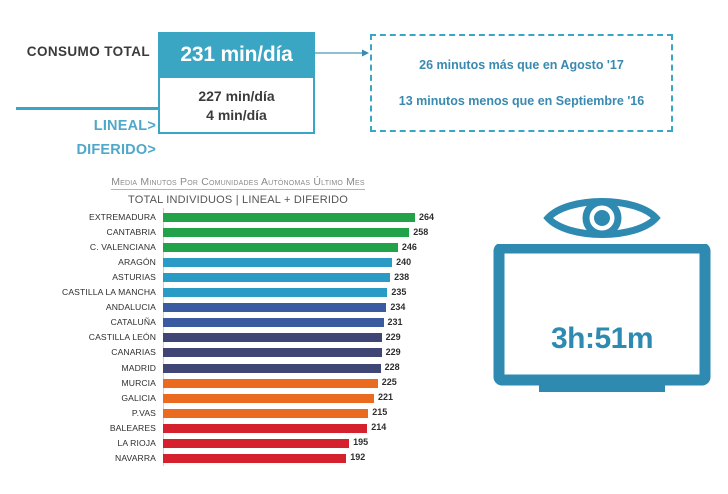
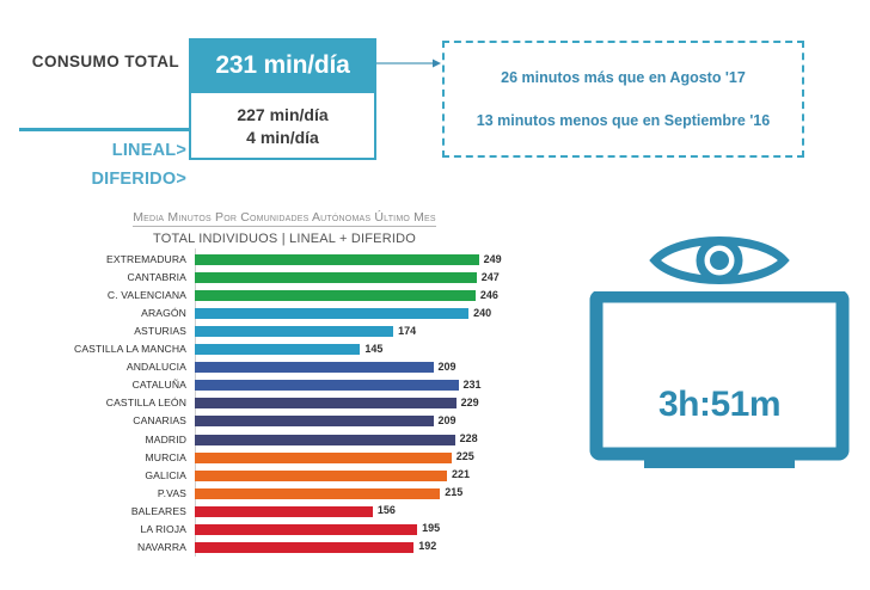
EXTREMADURA: 264 -> 249
CANTABRIA: 258 -> 247
ASTURIAS: 238 -> 174
CASTILLA LA MANCHA: 235 -> 145
ANDALUCIA: 234 -> 209
CANARIAS: 229 -> 209
BALEARES: 214 -> 156
